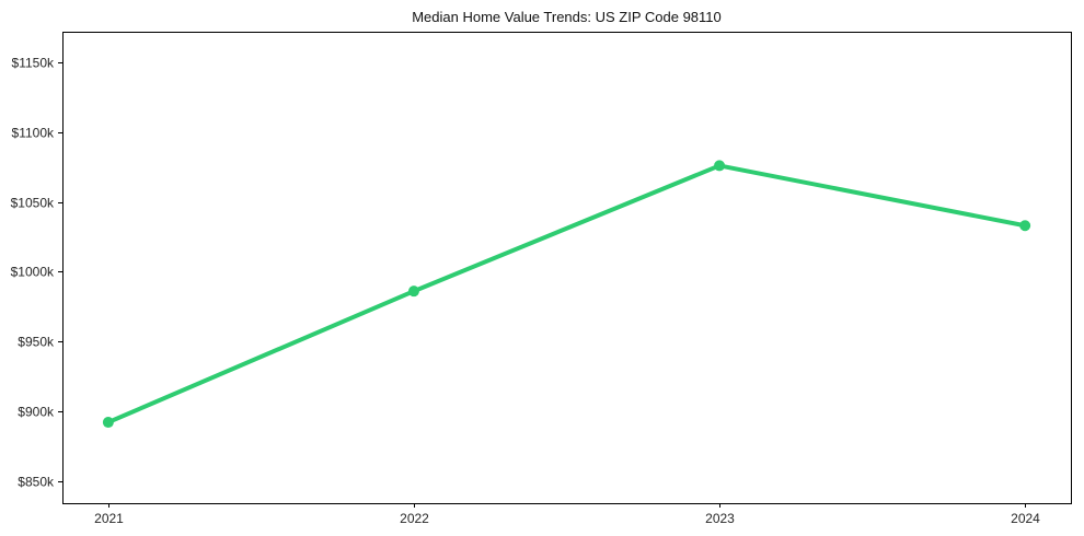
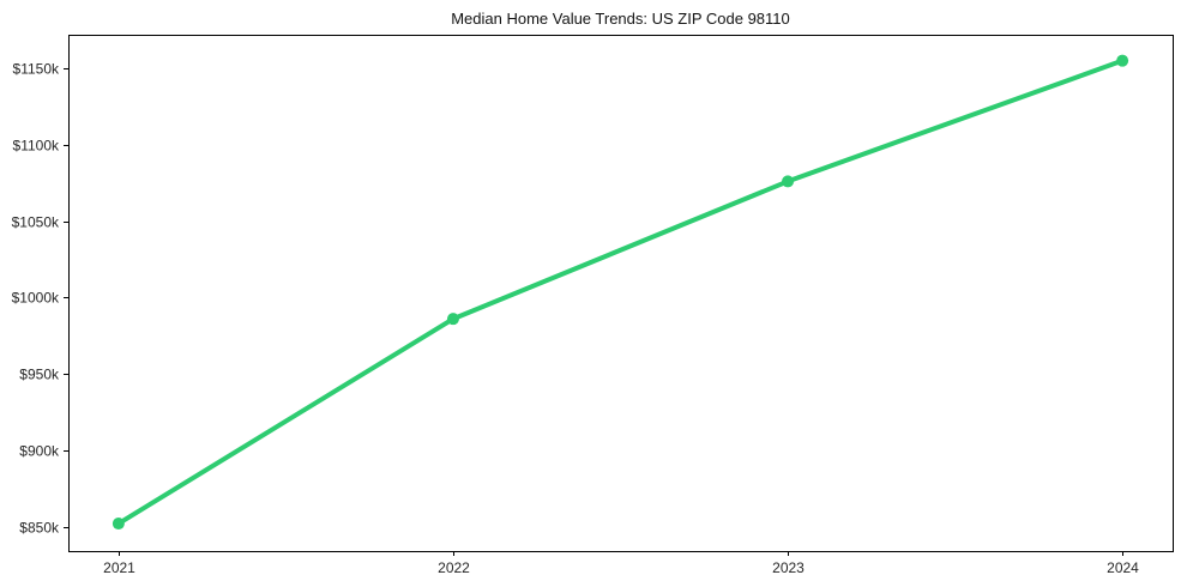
2021: $892k -> $852k
2024: $1033k -> $1155k
